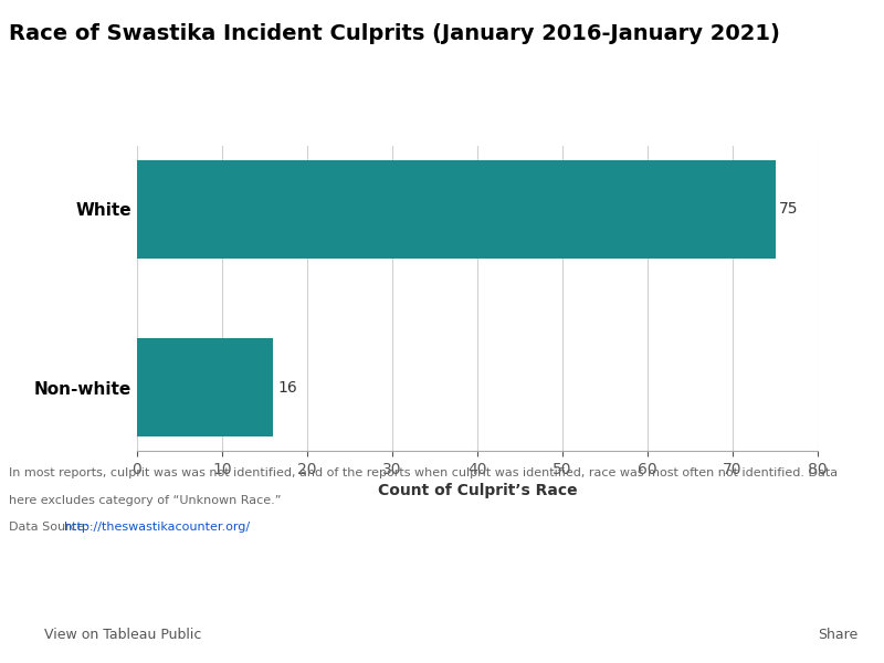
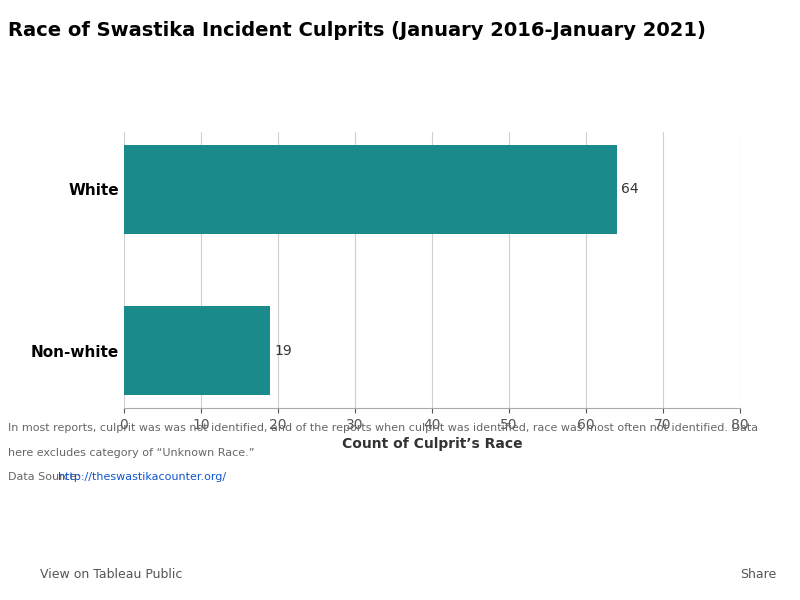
White: 75 -> 64
Non-white: 16 -> 19
